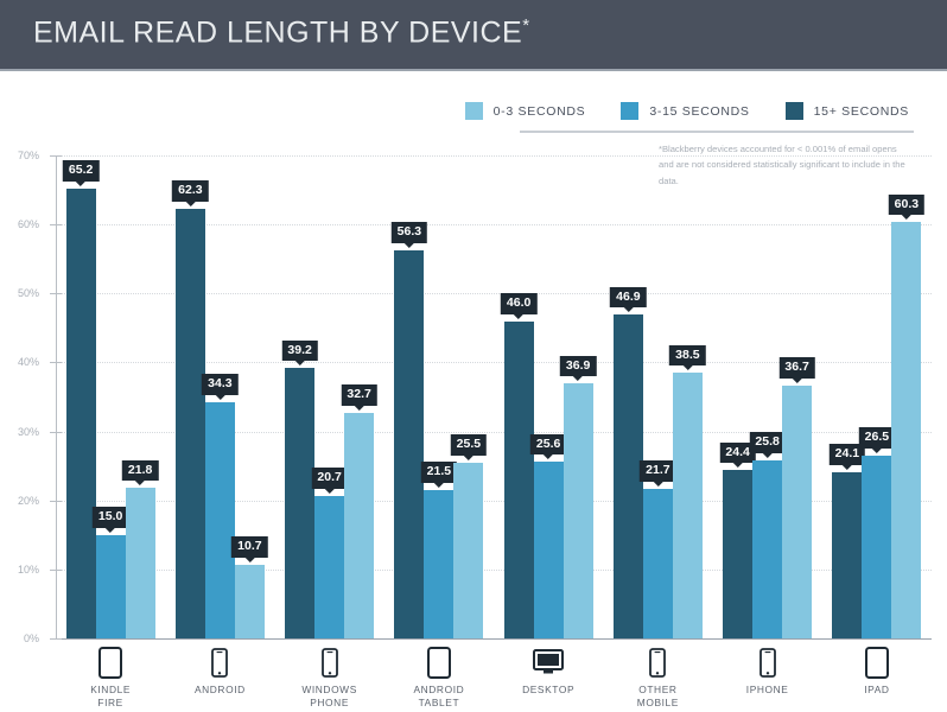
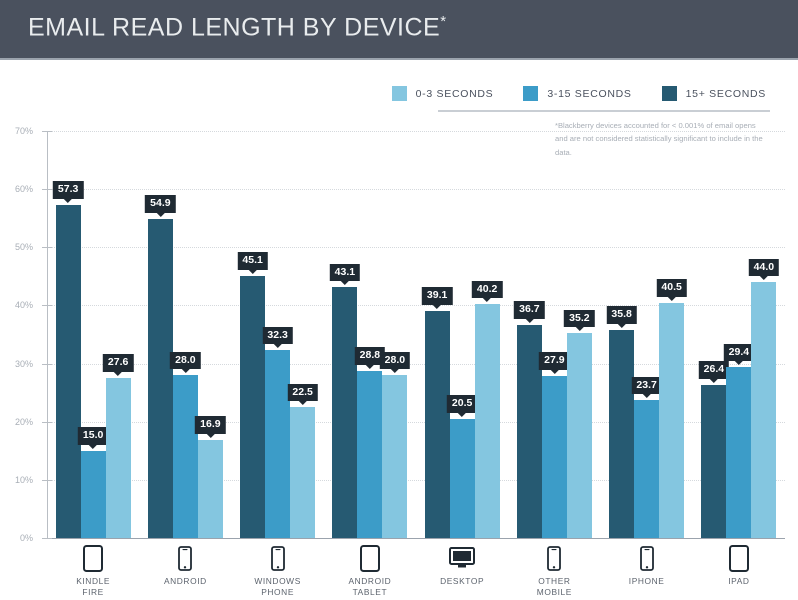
0-3 SECONDS/KINDLE FIRE: 21.8 -> 27.6
15+ SECONDS/KINDLE FIRE: 65.2 -> 57.3
0-3 SECONDS/ANDROID: 10.7 -> 16.9
3-15 SECONDS/ANDROID: 34.3 -> 28.0
15+ SECONDS/ANDROID: 62.3 -> 54.9
0-3 SECONDS/WINDOWS PHONE: 32.7 -> 22.5
3-15 SECONDS/WINDOWS PHONE: 20.7 -> 32.3
15+ SECONDS/WINDOWS PHONE: 39.2 -> 45.1
0-3 SECONDS/ANDROID TABLET: 25.5 -> 28.0
3-15 SECONDS/ANDROID TABLET: 21.5 -> 28.8
15+ SECONDS/ANDROID TABLET: 56.3 -> 43.1
0-3 SECONDS/DESKTOP: 36.9 -> 40.2
3-15 SECONDS/DESKTOP: 25.6 -> 20.5
15+ SECONDS/DESKTOP: 46.0 -> 39.1
0-3 SECONDS/OTHER MOBILE: 38.5 -> 35.2
3-15 SECONDS/OTHER MOBILE: 21.7 -> 27.9
15+ SECONDS/OTHER MOBILE: 46.9 -> 36.7
0-3 SECONDS/IPHONE: 36.7 -> 40.5
3-15 SECONDS/IPHONE: 25.8 -> 23.7
15+ SECONDS/IPHONE: 24.4 -> 35.8
0-3 SECONDS/IPAD: 60.3 -> 44.0
3-15 SECONDS/IPAD: 26.5 -> 29.4
15+ SECONDS/IPAD: 24.1 -> 26.4
